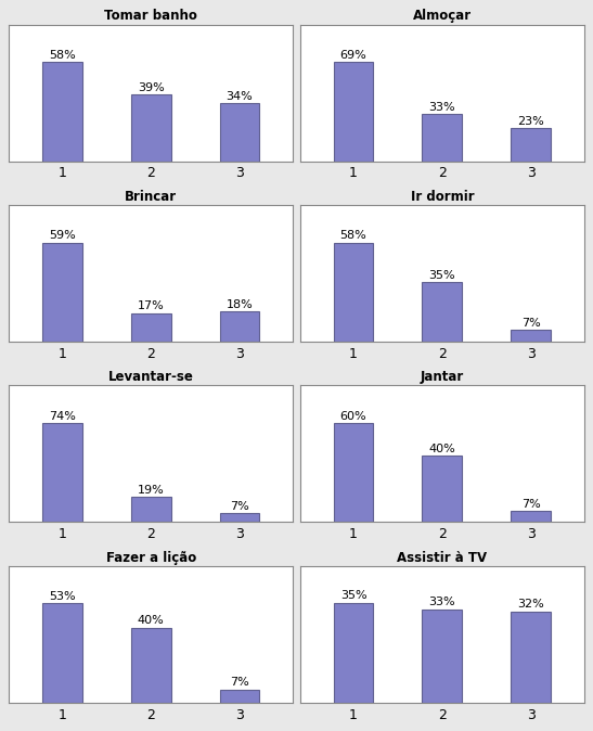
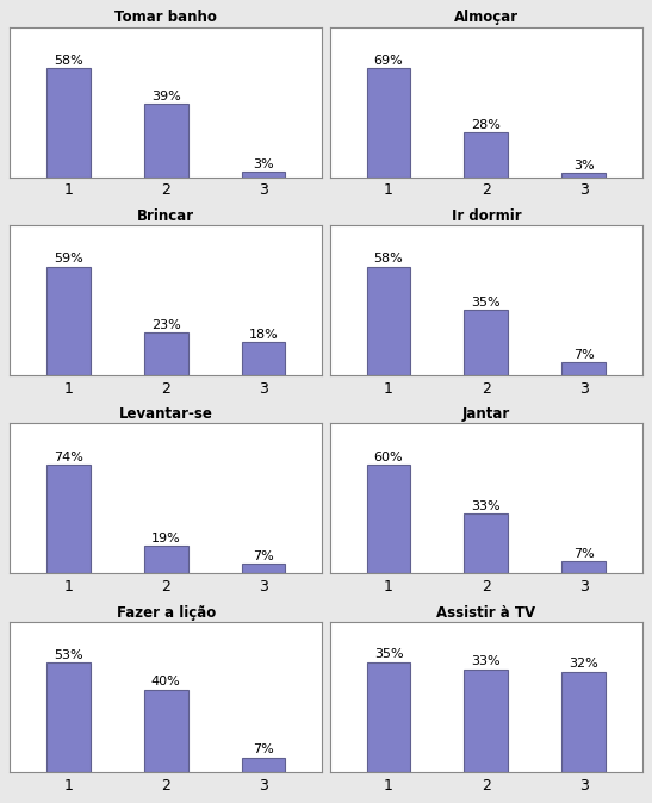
Tomar banho/3: 34% -> 3%
Almoçar/2: 33% -> 28%
Almoçar/3: 23% -> 3%
Brincar/2: 17% -> 23%
Jantar/2: 40% -> 33%
